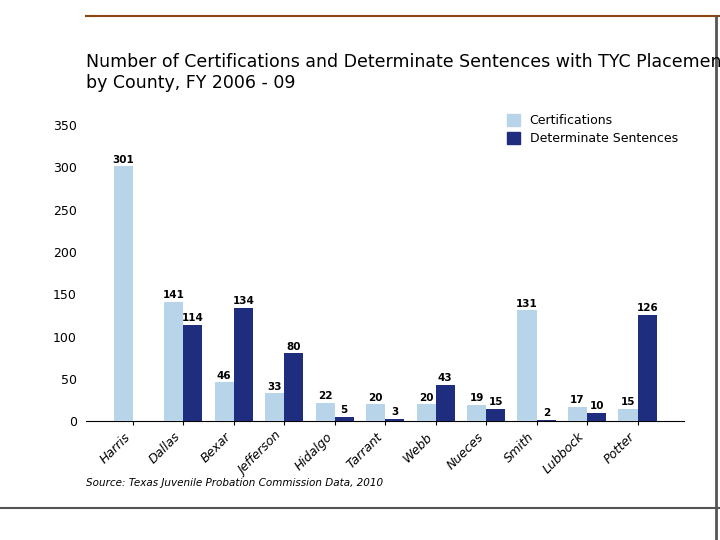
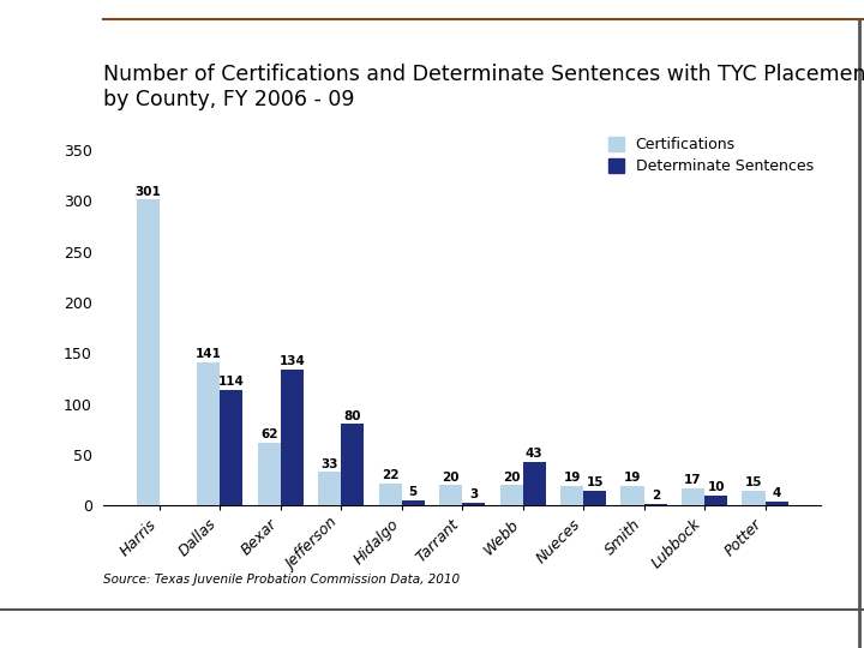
Certifications/Bexar: 46 -> 62
Certifications/Smith: 131 -> 19
Determinate Sentences/Potter: 126 -> 4
